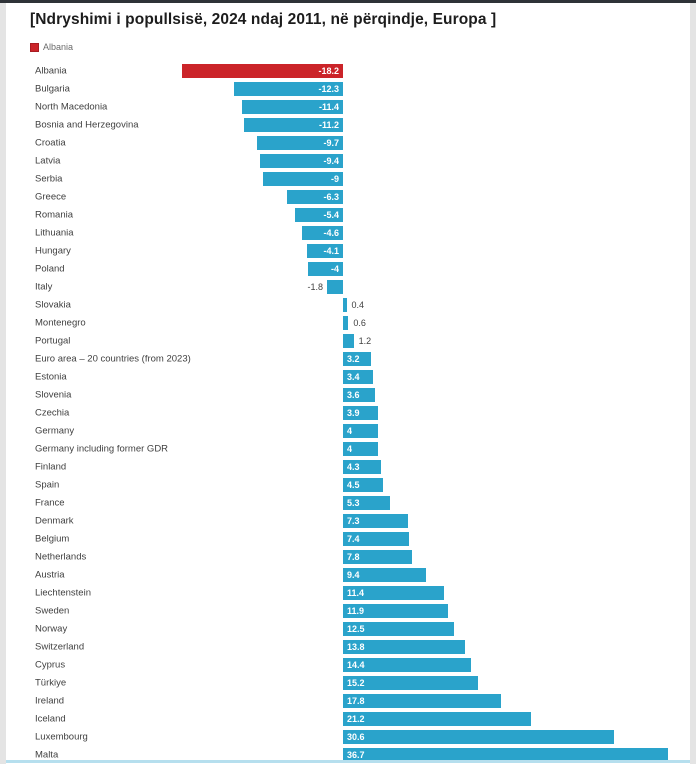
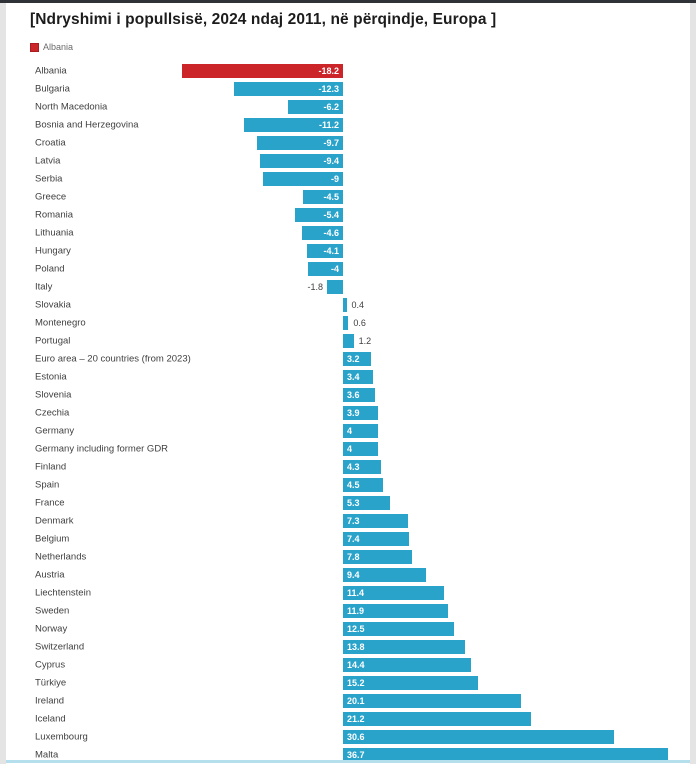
North Macedonia: -11.4 -> -6.2
Greece: -6.3 -> -4.5
Ireland: 17.8 -> 20.1
